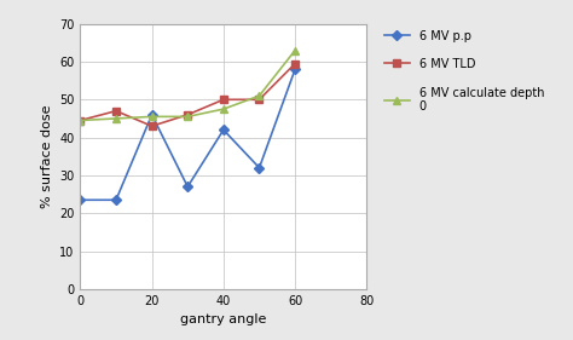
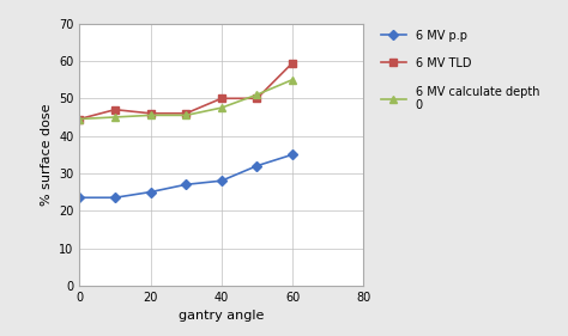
6 MV p.p/20: 46.0 -> 25.0
6 MV TLD/20: 43.0 -> 46.0
6 MV p.p/40: 42.0 -> 28.0
6 MV p.p/60: 58.0 -> 35.0
6 MV calculate depth 0/60: 63.0 -> 55.0
